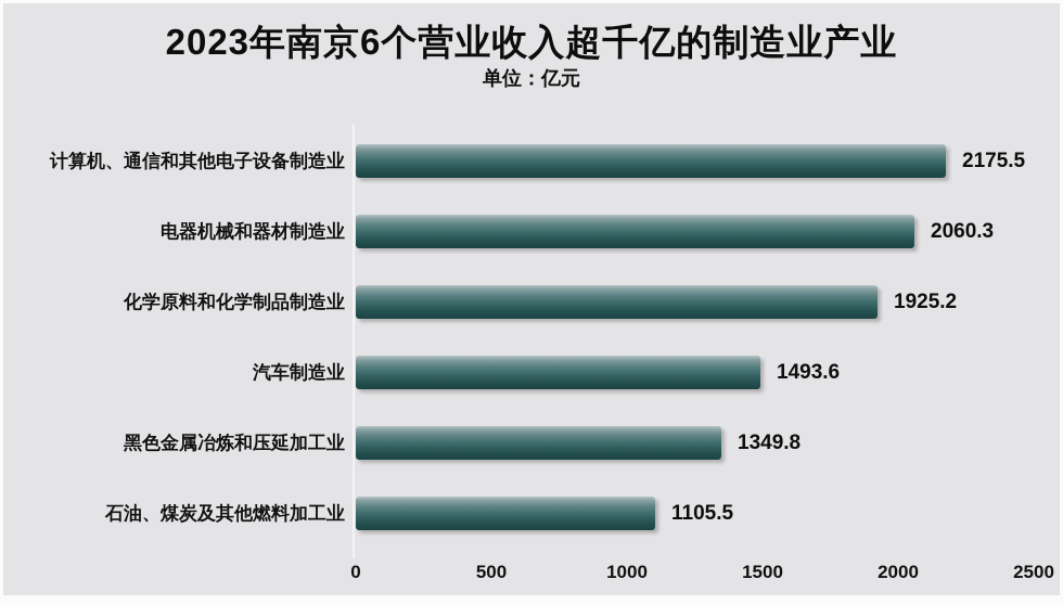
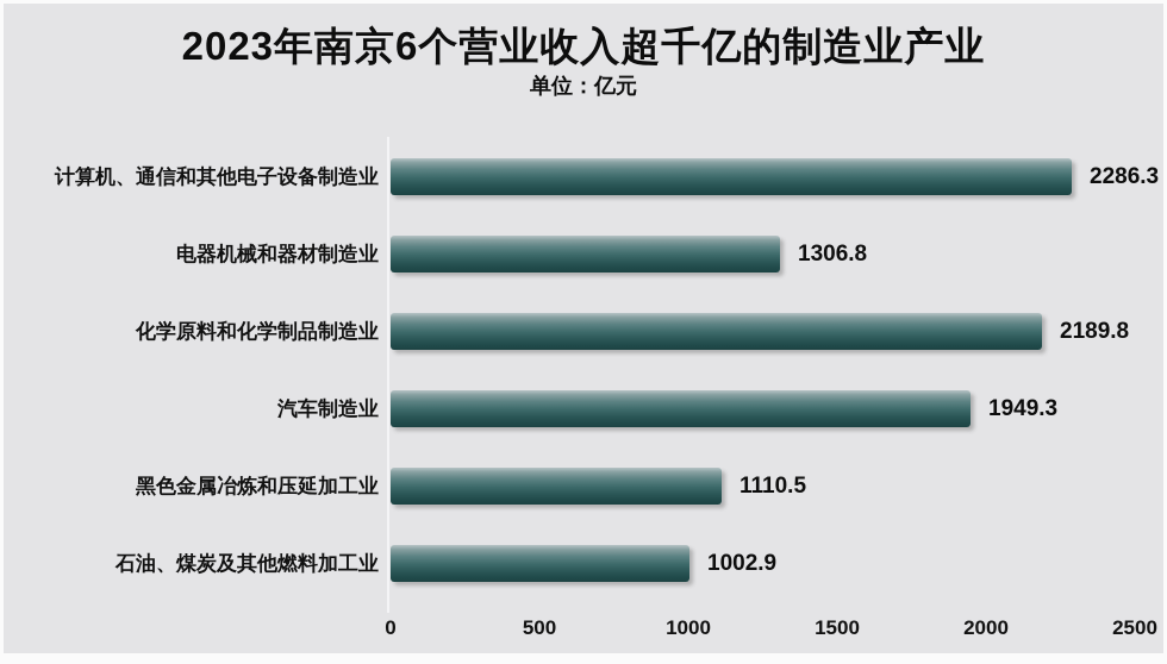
计算机、通信和其他电子设备制造业: 2175.5 -> 2286.3
电器机械和器材制造业: 2060.3 -> 1306.8
化学原料和化学制品制造业: 1925.2 -> 2189.8
汽车制造业: 1493.6 -> 1949.3
黑色金属冶炼和压延加工业: 1349.8 -> 1110.5
石油、煤炭及其他燃料加工业: 1105.5 -> 1002.9
